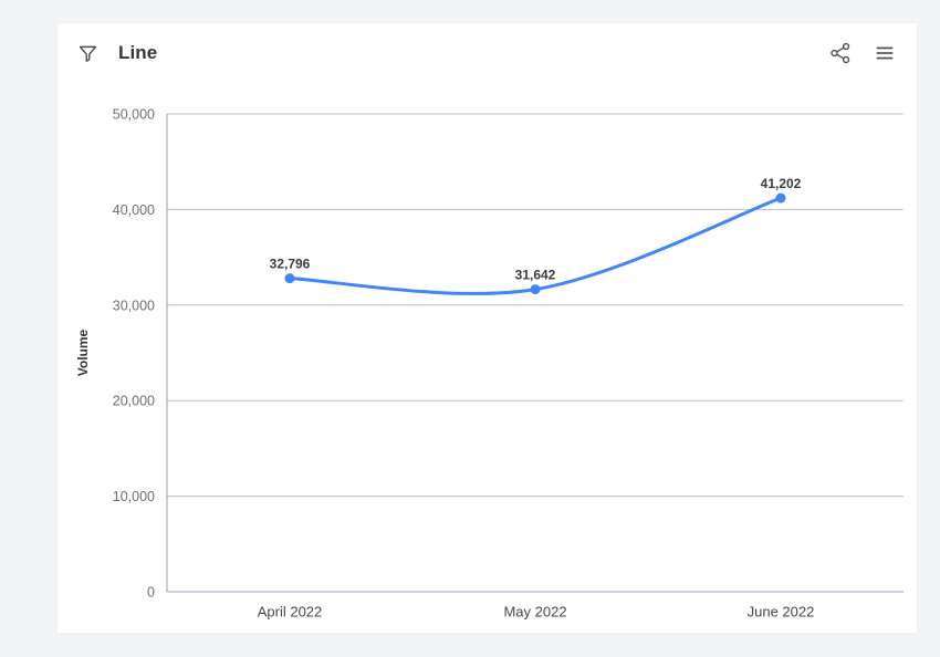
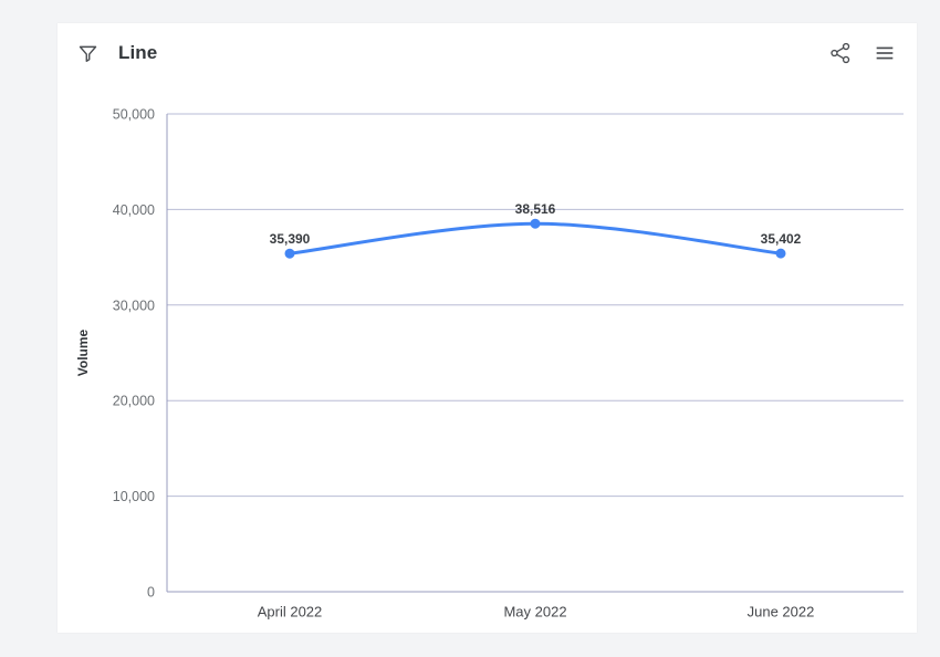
April 2022: 32,796 -> 35,390
May 2022: 31,642 -> 38,516
June 2022: 41,202 -> 35,402
